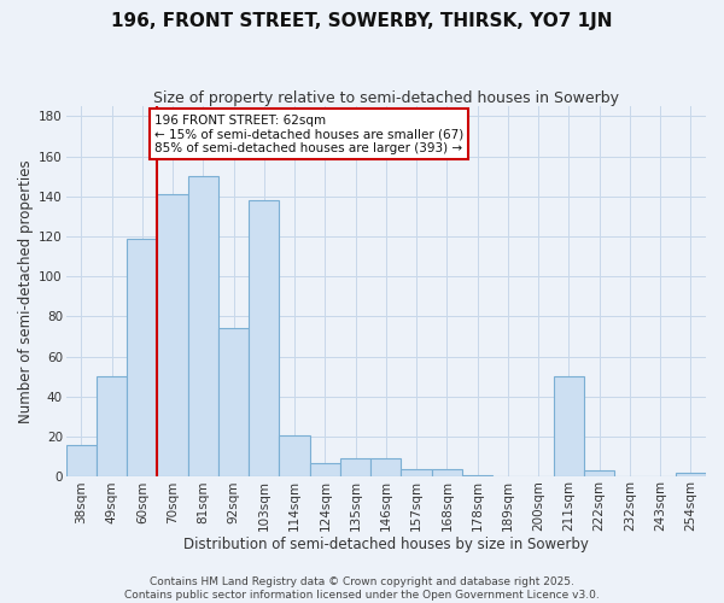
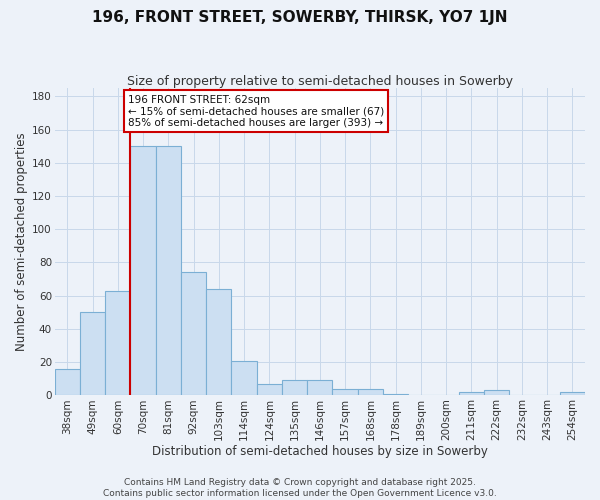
60sqm: 119 -> 63
70sqm: 141 -> 150
103sqm: 138 -> 64
211sqm: 50 -> 2
